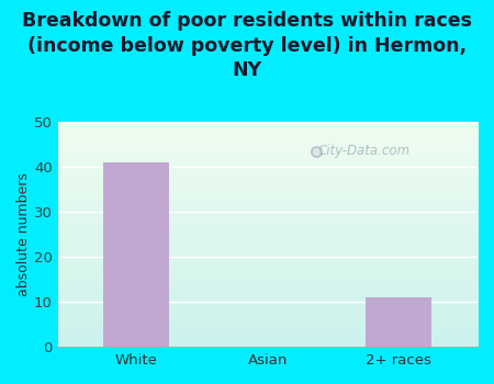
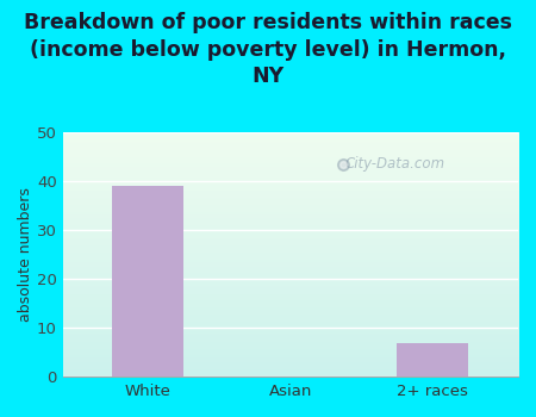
White: 41 -> 39
2+ races: 11 -> 7
